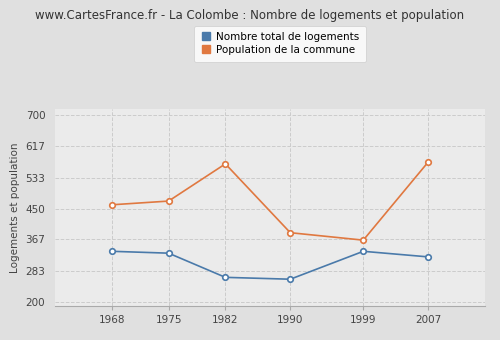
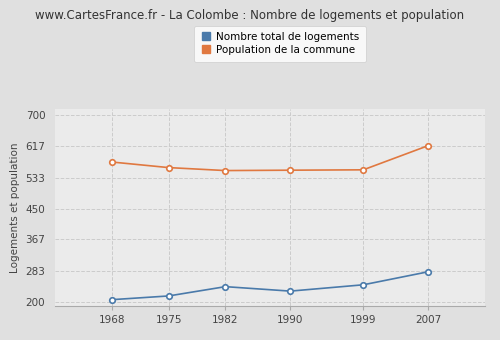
Nombre total de logements/1968: 335 -> 205
Population de la commune/1968: 460 -> 575
Nombre total de logements/1975: 330 -> 215
Population de la commune/1975: 470 -> 560
Nombre total de logements/1982: 265 -> 240
Population de la commune/1982: 570 -> 552
Nombre total de logements/1990: 260 -> 228
Population de la commune/1990: 385 -> 553
Nombre total de logements/1999: 335 -> 245
Population de la commune/1999: 365 -> 554
Nombre total de logements/2007: 320 -> 280
Population de la commune/2007: 575 -> 619
